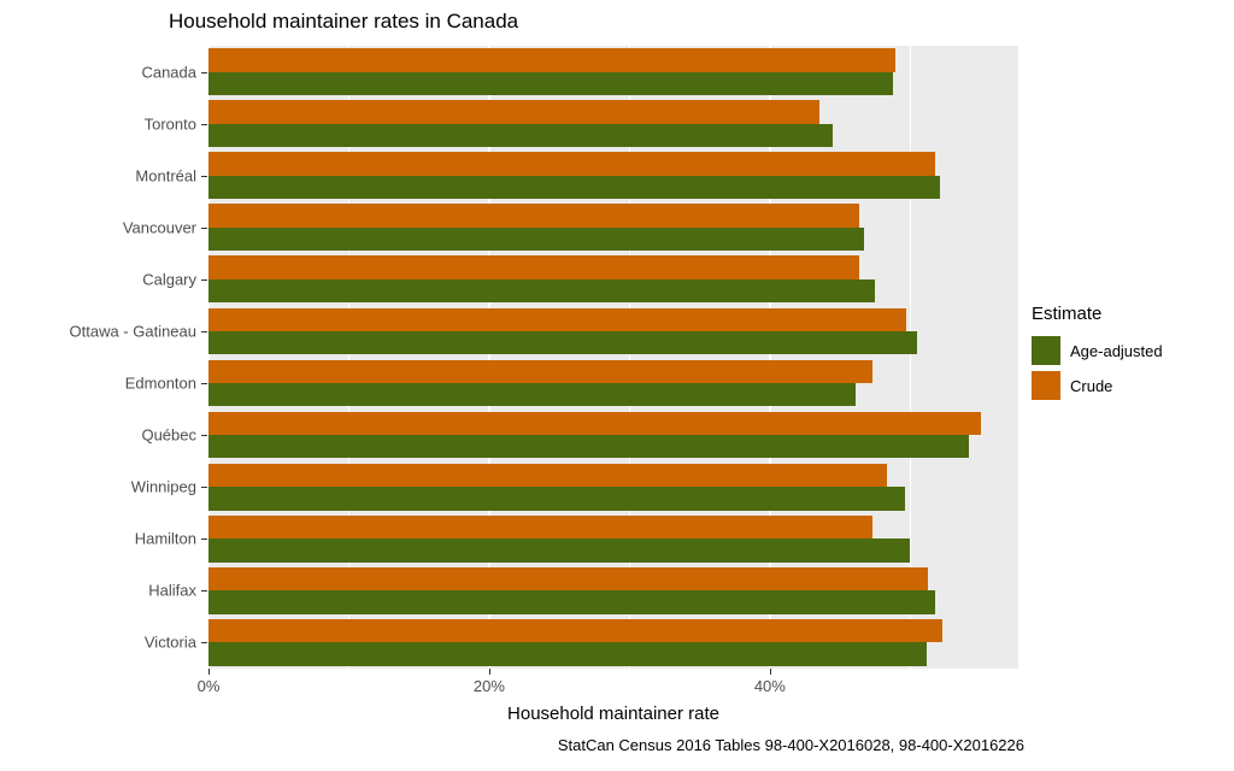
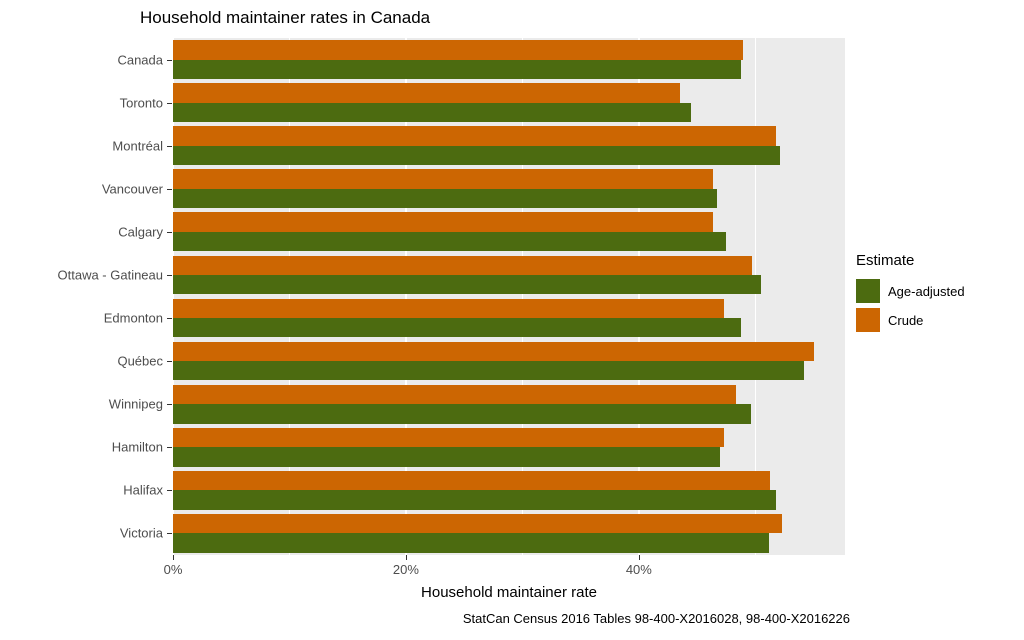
Age-adjusted/Edmonton: 46.1% -> 48.8%
Age-adjusted/Hamilton: 50.0% -> 47.0%
